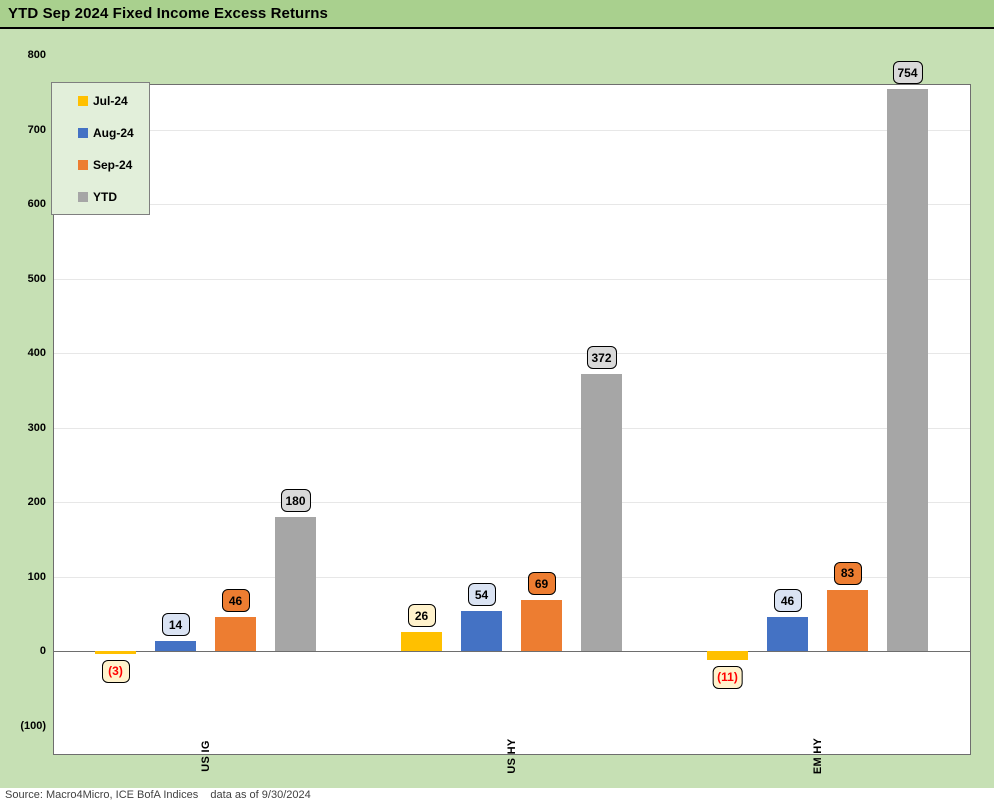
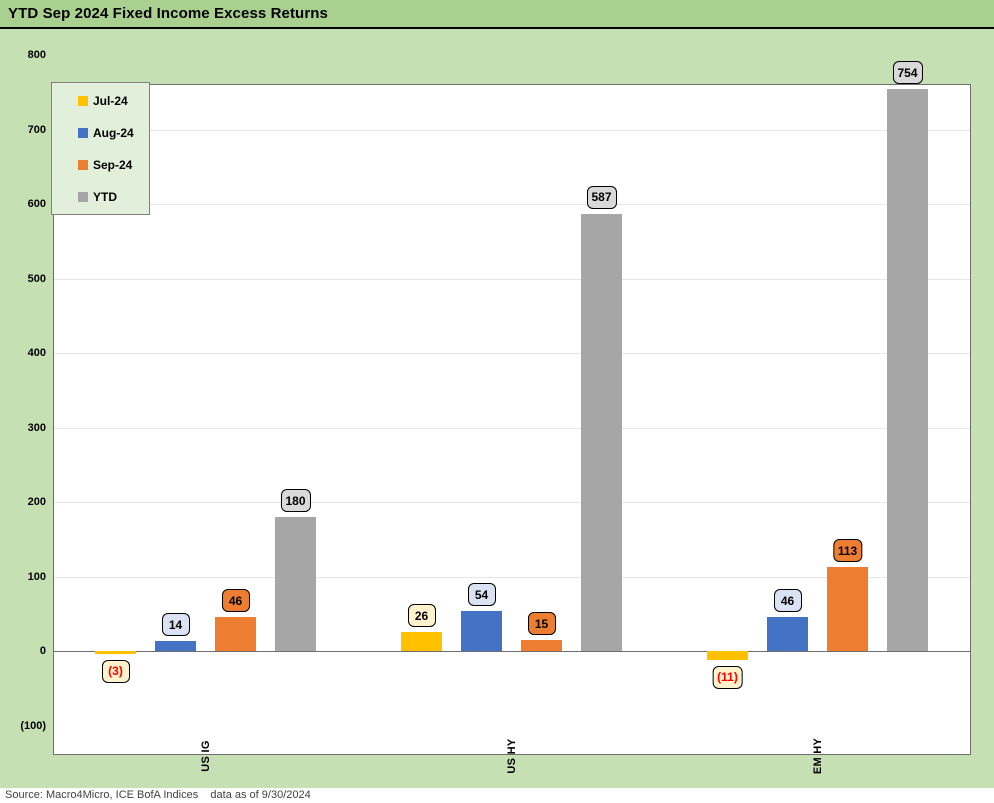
Sep-24/US HY: 69 -> 15
YTD/US HY: 372 -> 587
Sep-24/EM HY: 83 -> 113
